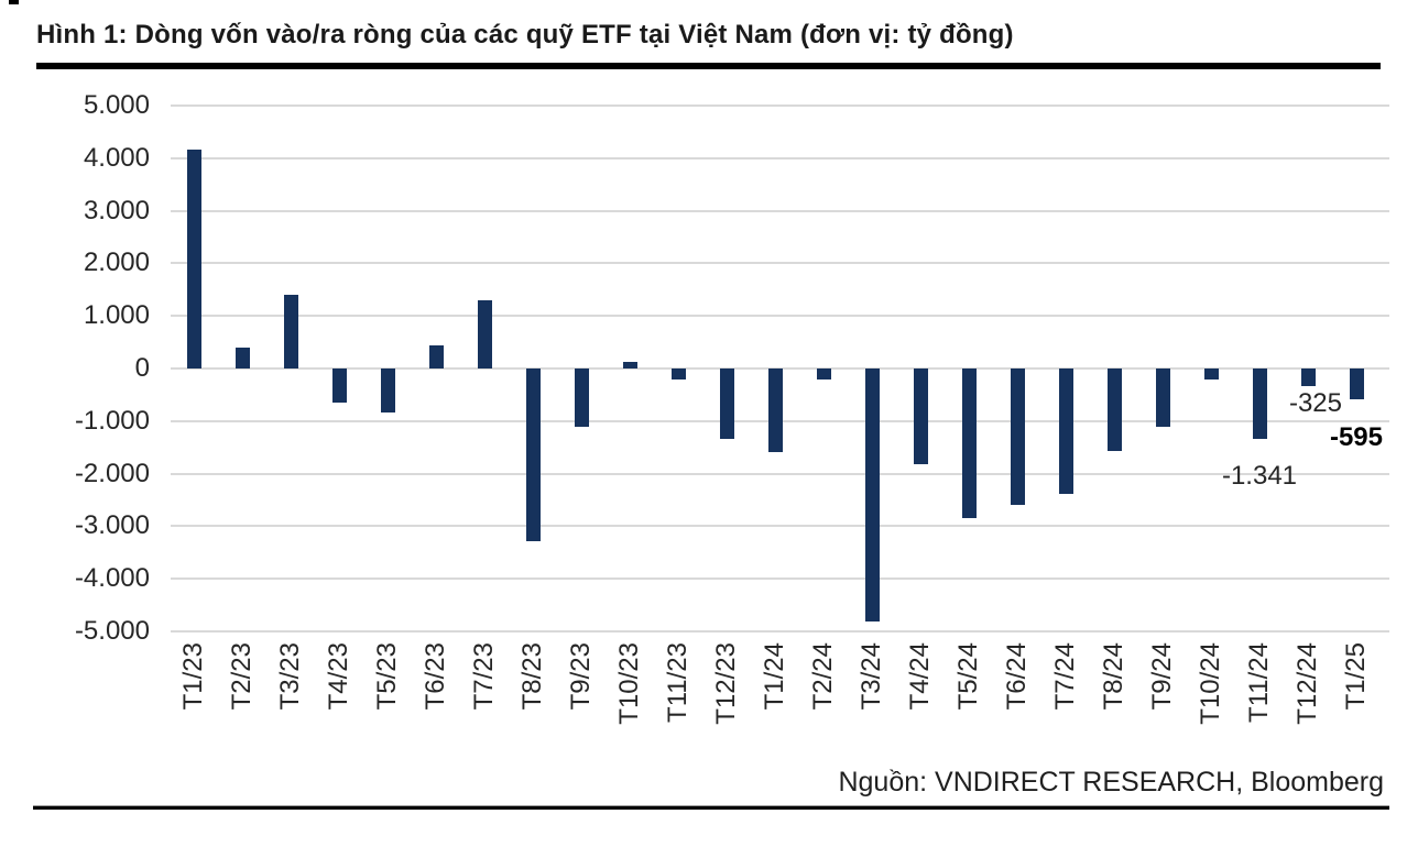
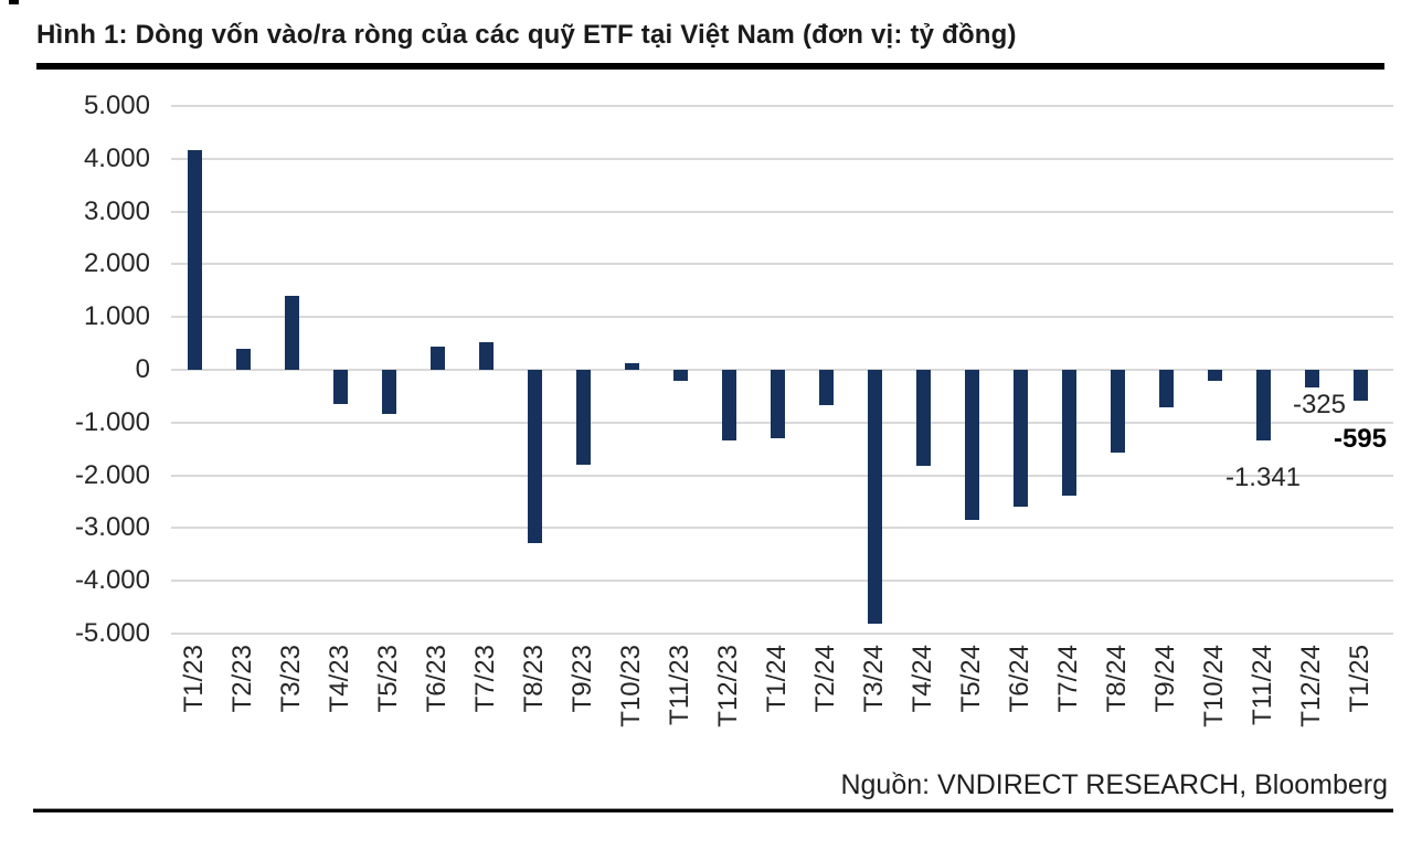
T7/23: 1300 -> 500
T9/23: -1100 -> -1800
T1/24: -1600 -> -1300
T2/24: -200 -> -700
T9/24: -1100 -> -700
